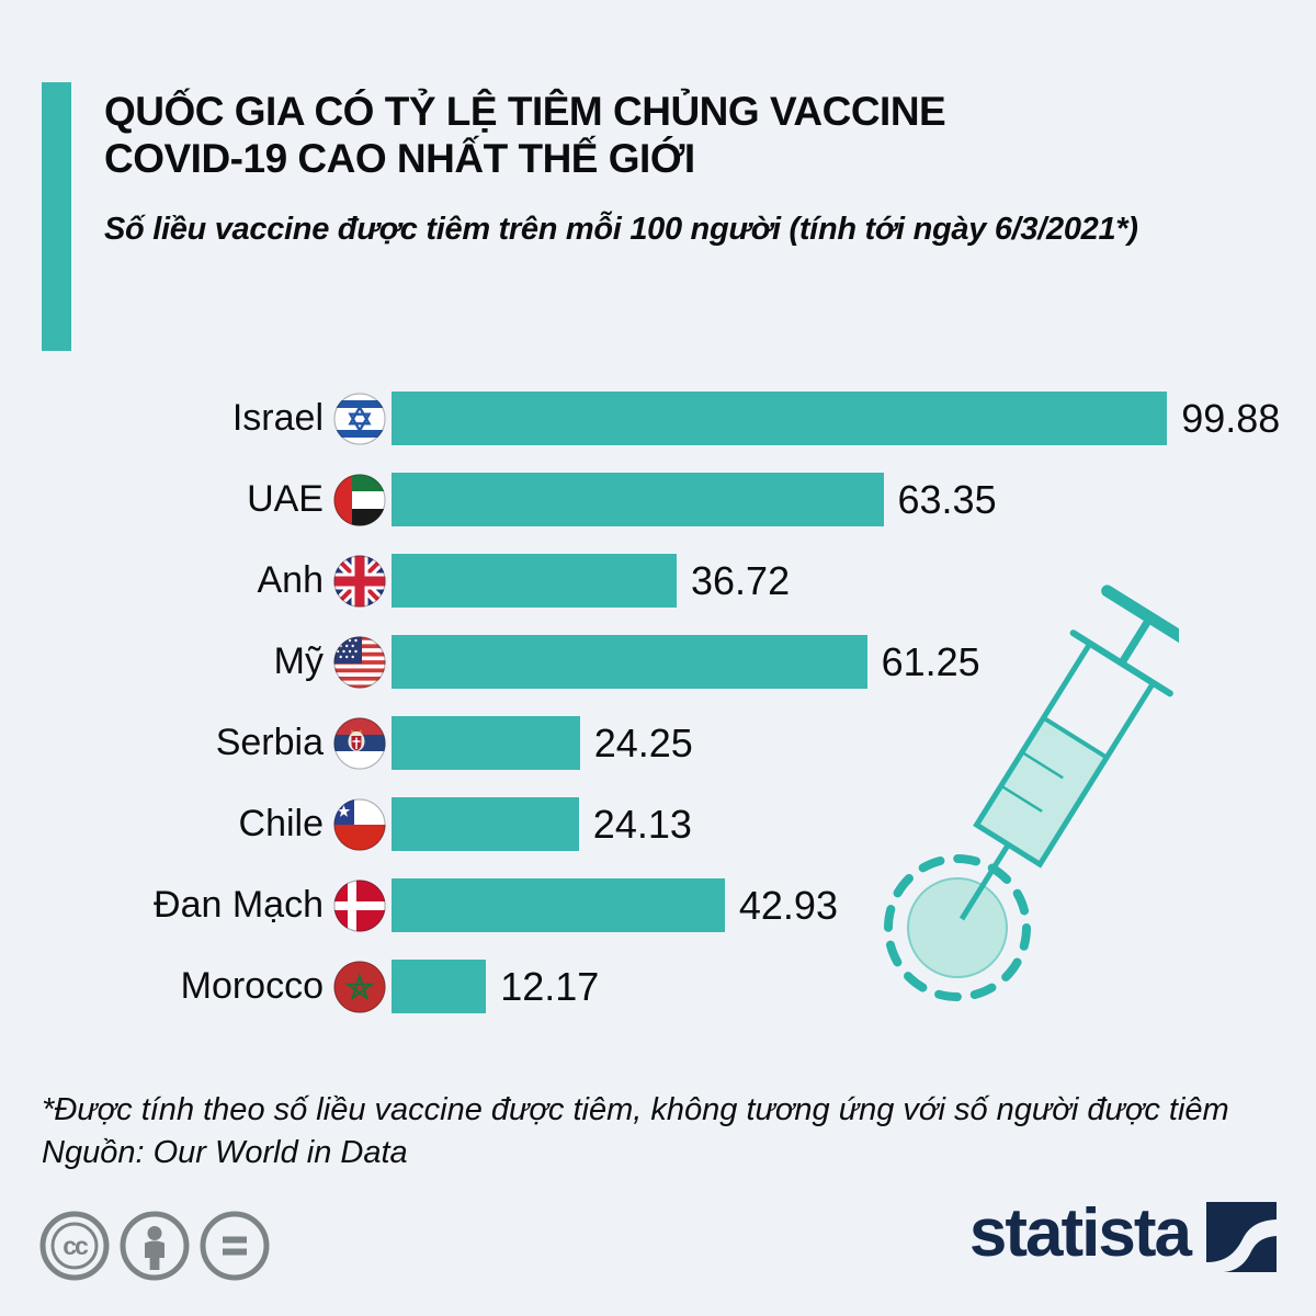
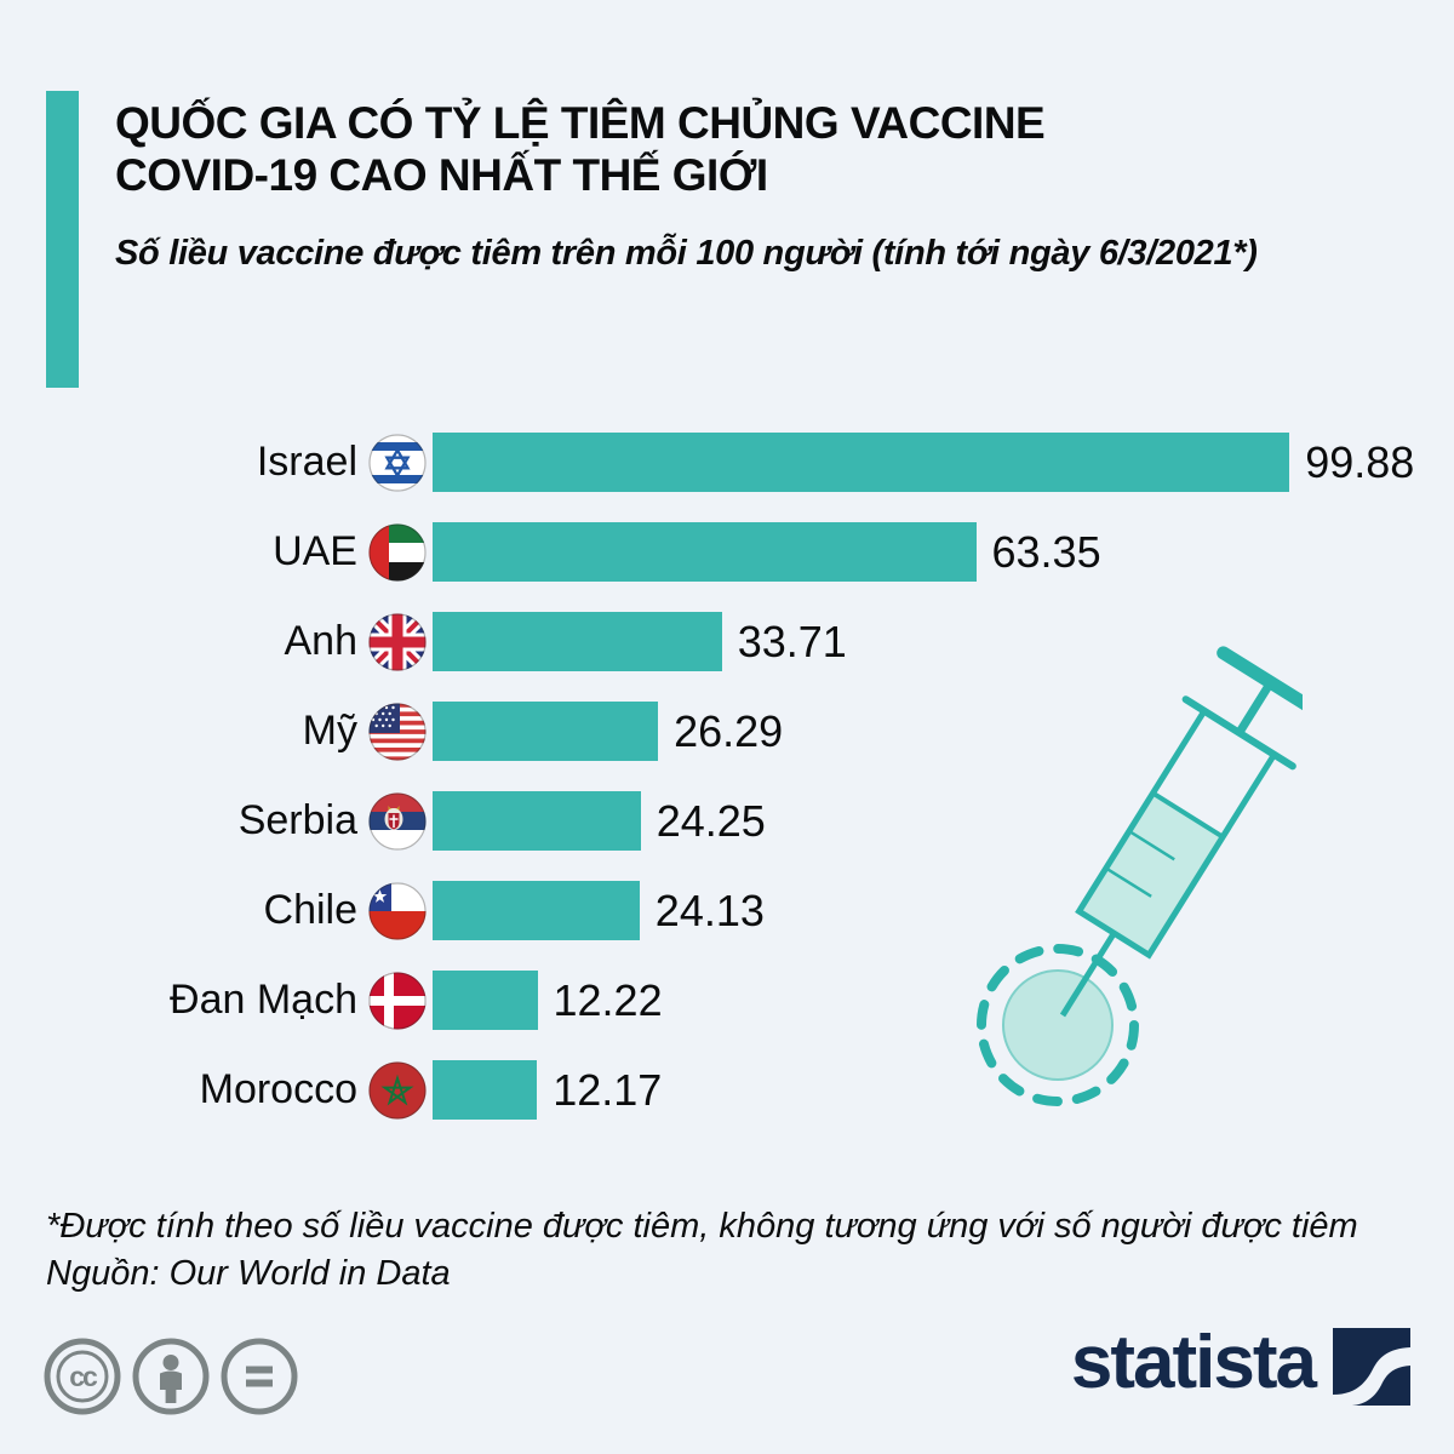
Anh: 36.72 -> 33.71
Mỹ: 61.25 -> 26.29
Đan Mạch: 42.93 -> 12.22
